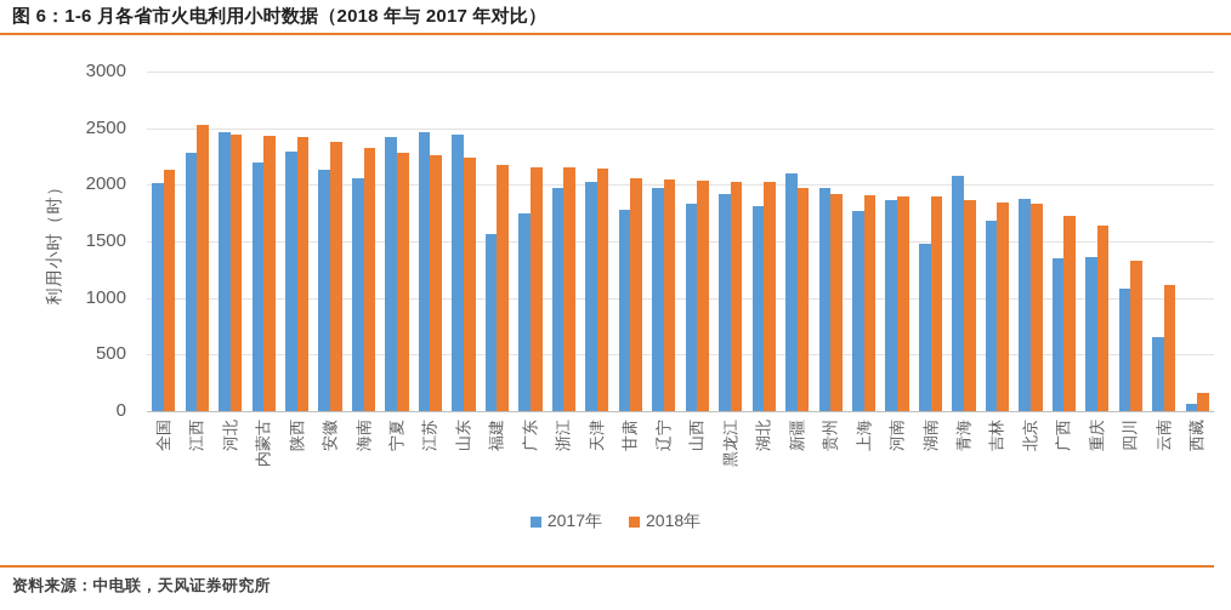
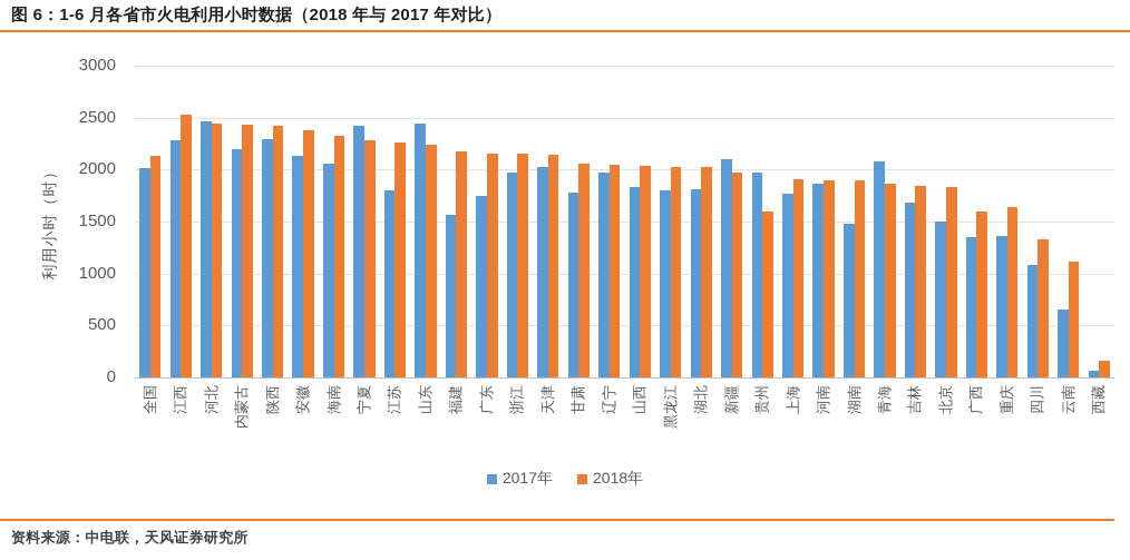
2017年/江苏: 2500 -> 1800
2017年/黑龙江: 1900 -> 1800
2018年/贵州: 1900 -> 1600
2017年/北京: 1900 -> 1500
2018年/广西: 1700 -> 1600
